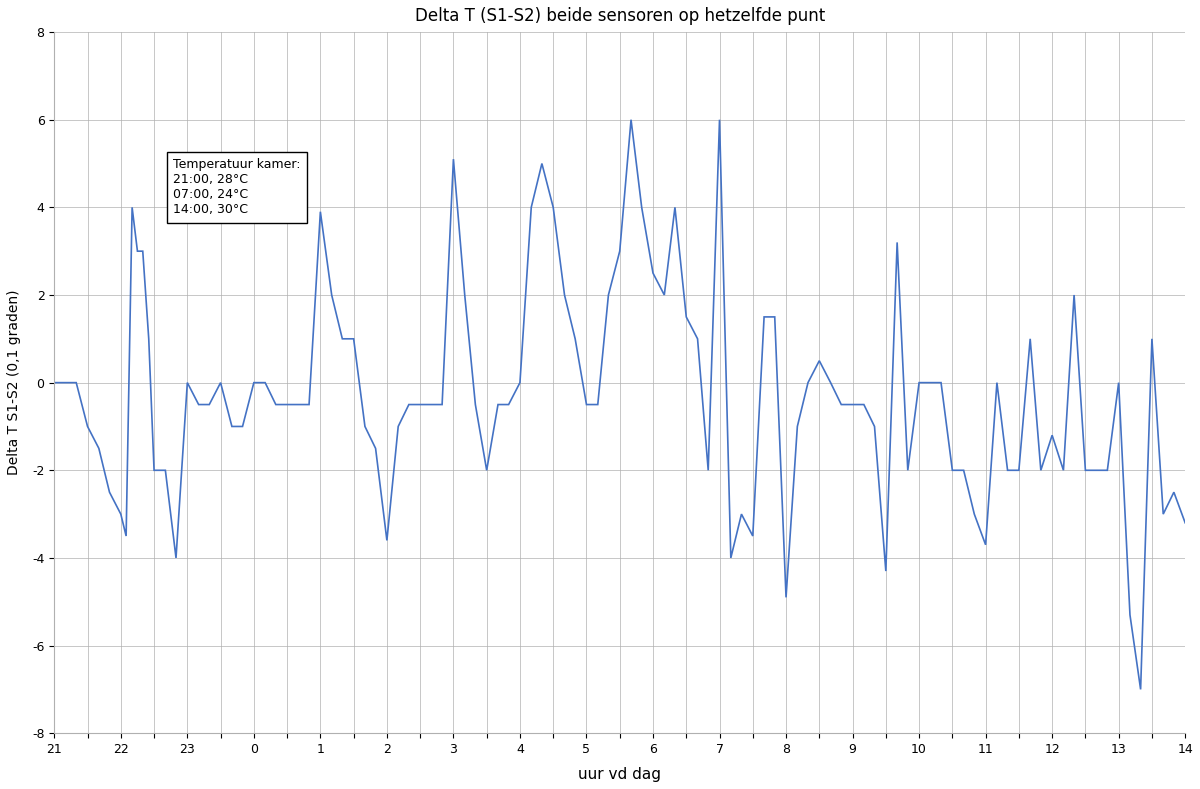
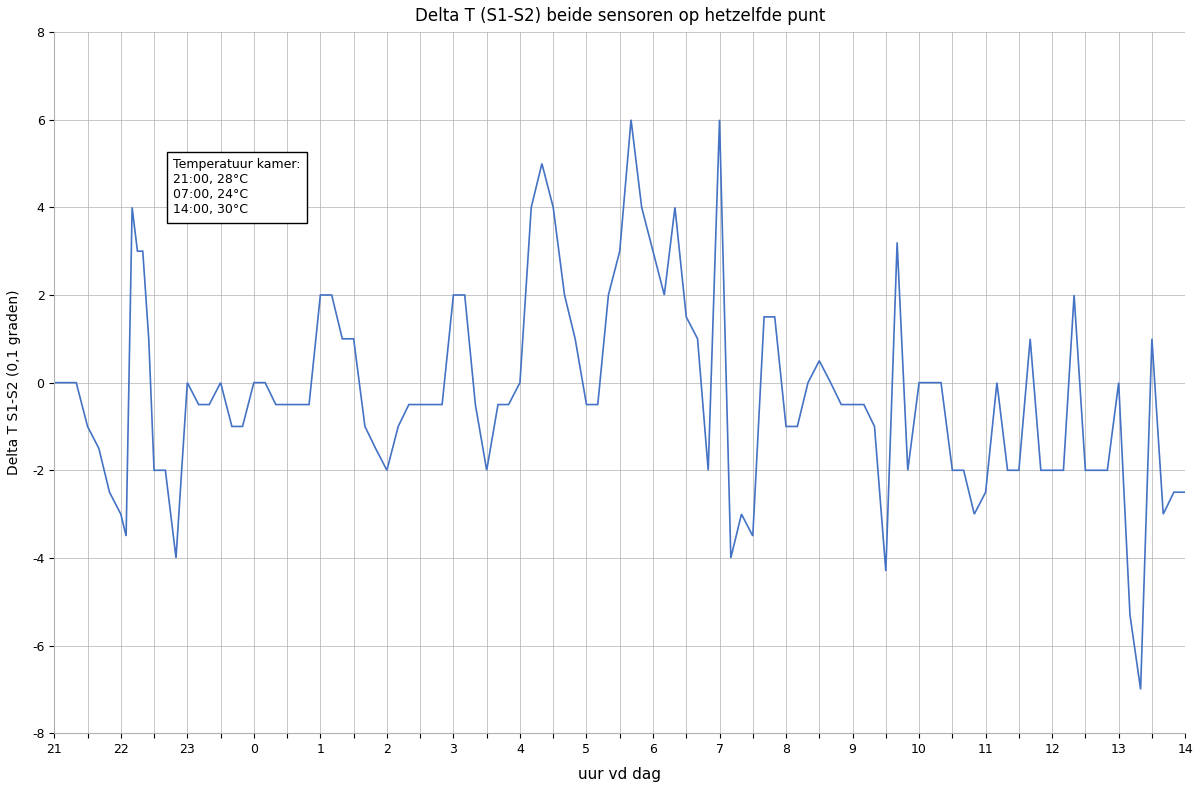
1: 3.9 -> 2.0
2: -3.6 -> -2.0
3: 5.1 -> 2.0
6: 2.5 -> 3.0
8: -4.9 -> -1.0
11: -3.7 -> -2.5
12: -1.2 -> -2.0
14: -3.2 -> -2.5
